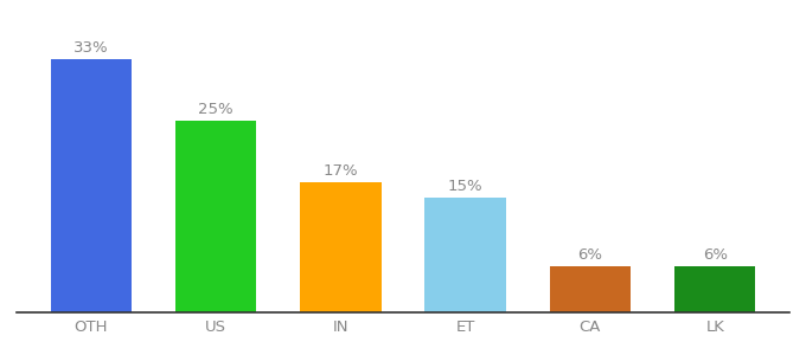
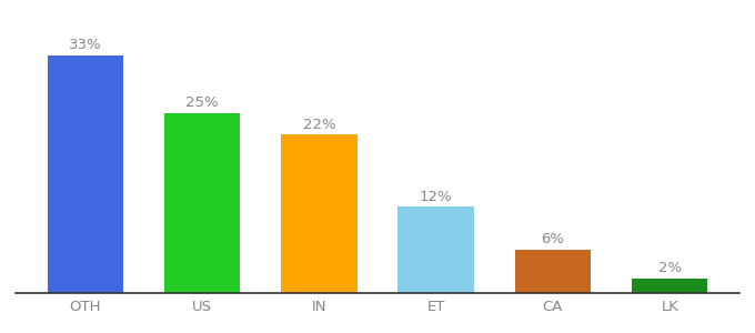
IN: 17% -> 22%
ET: 15% -> 12%
LK: 6% -> 2%
